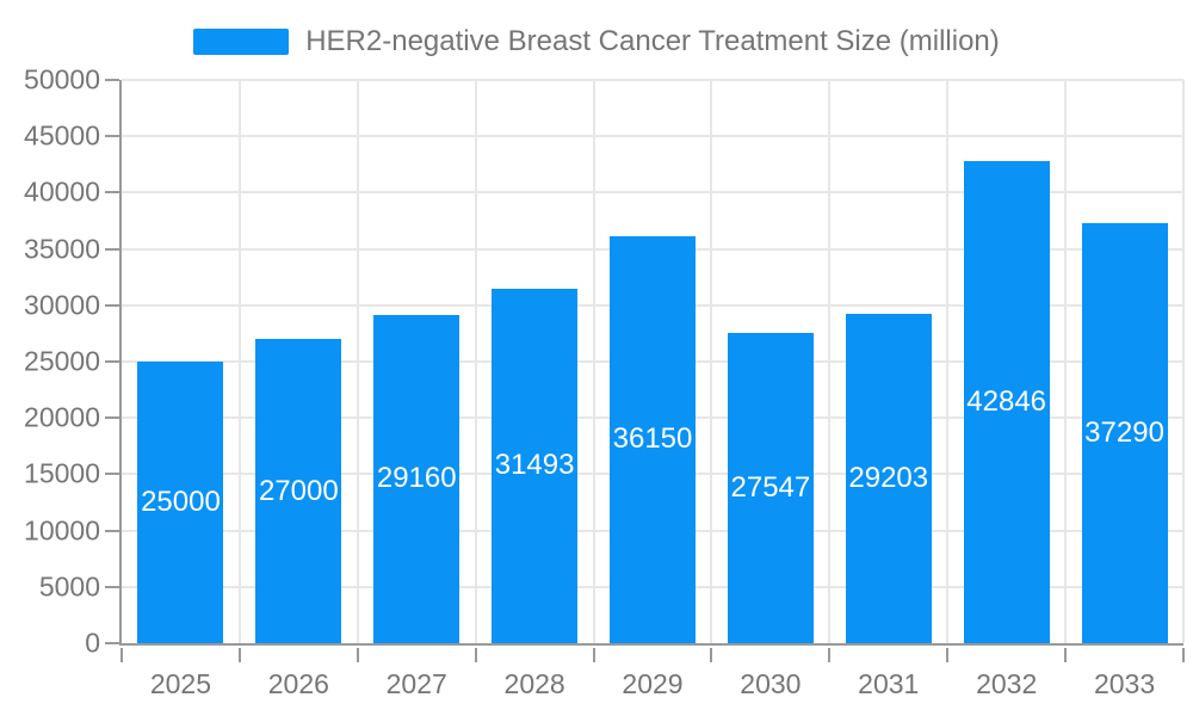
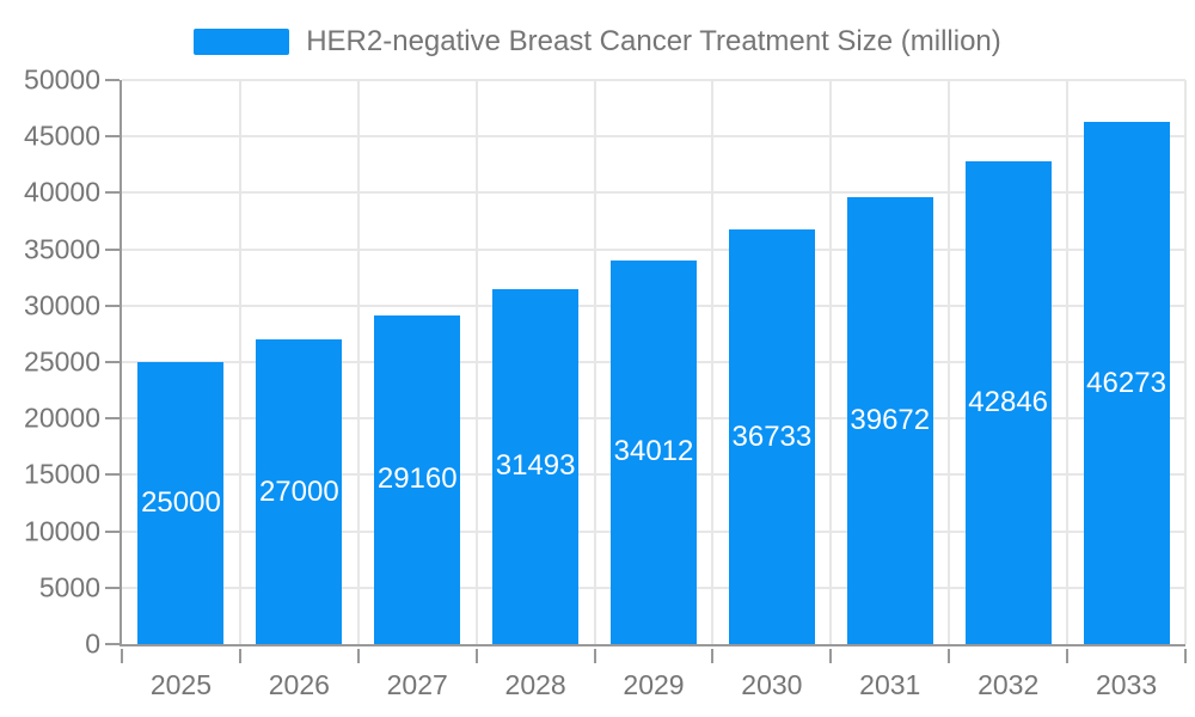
2029: 36150 -> 34012
2030: 27547 -> 36733
2031: 29203 -> 39672
2033: 37290 -> 46273
